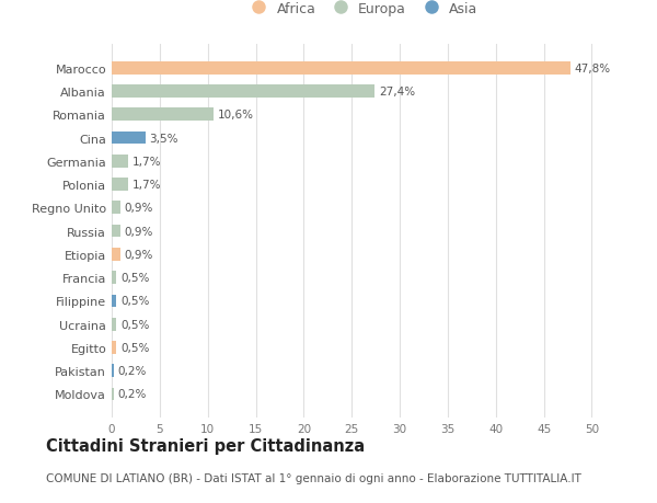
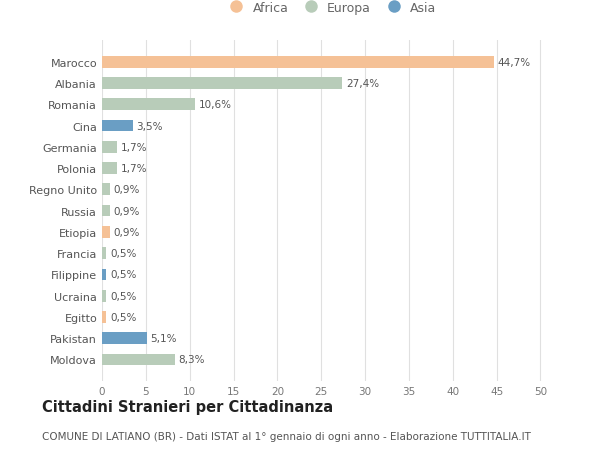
Marocco: 47,8% -> 44,7%
Pakistan: 0,2% -> 5,1%
Moldova: 0,2% -> 8,3%
